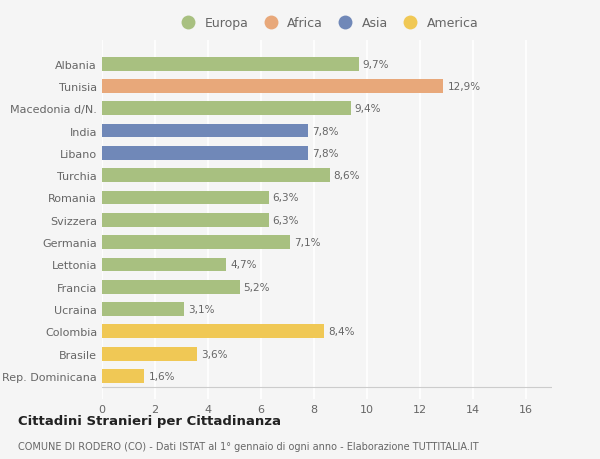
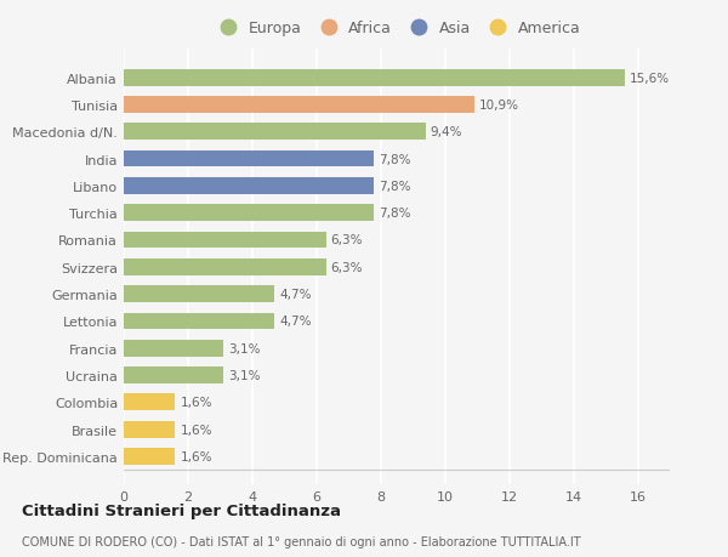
Albania: 9,7% -> 15,6%
Tunisia: 12,9% -> 10,9%
Turchia: 8,6% -> 7,8%
Germania: 7,1% -> 4,7%
Francia: 5,2% -> 3,1%
Colombia: 8,4% -> 1,6%
Brasile: 3,6% -> 1,6%
